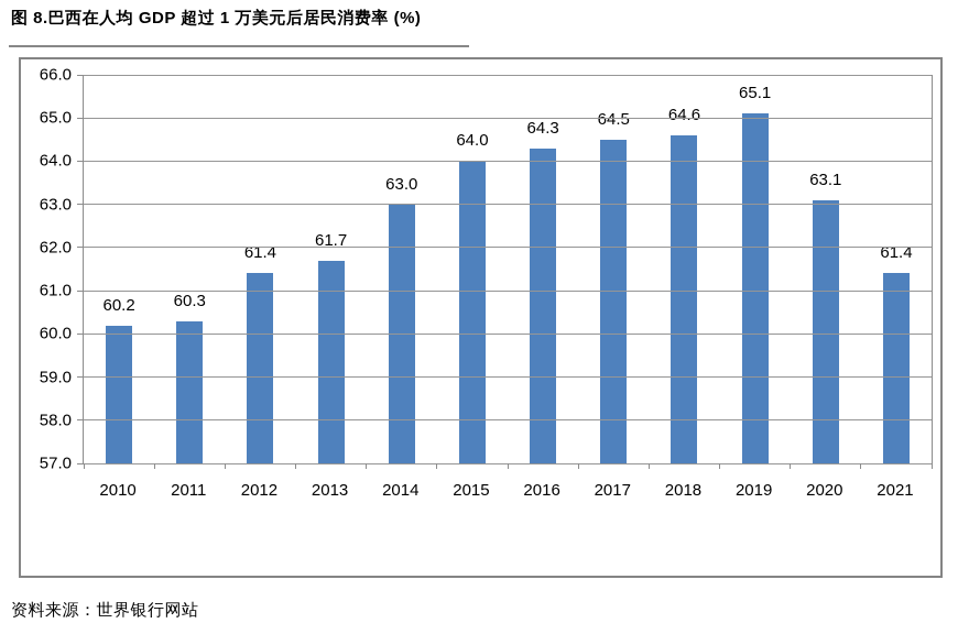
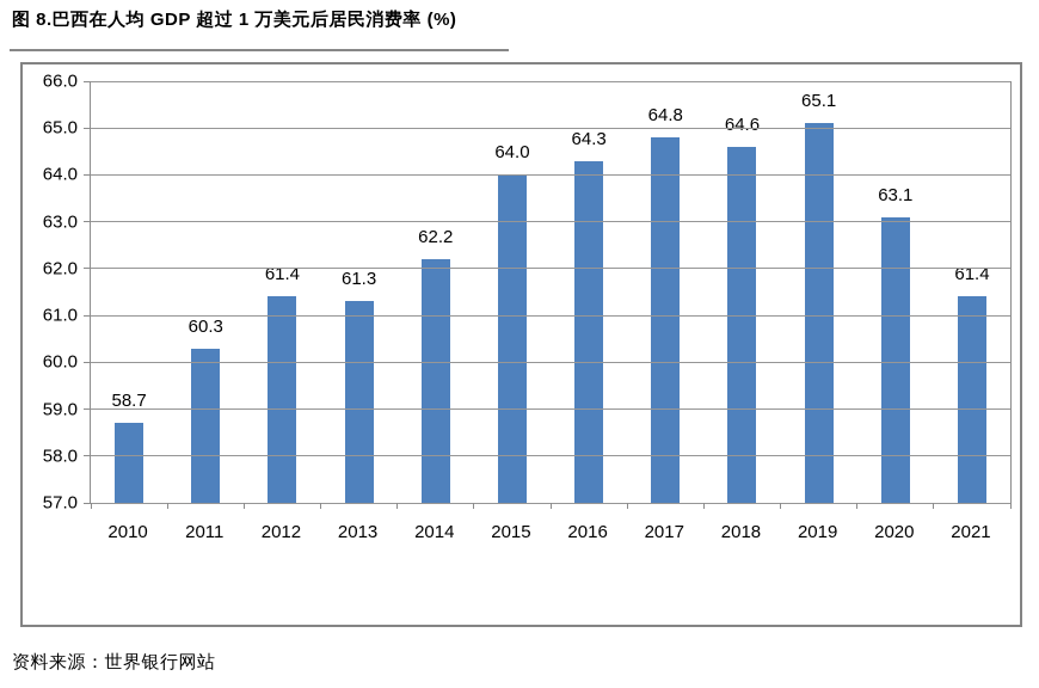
2010: 60.2 -> 58.7
2013: 61.7 -> 61.3
2014: 63.0 -> 62.2
2017: 64.5 -> 64.8
